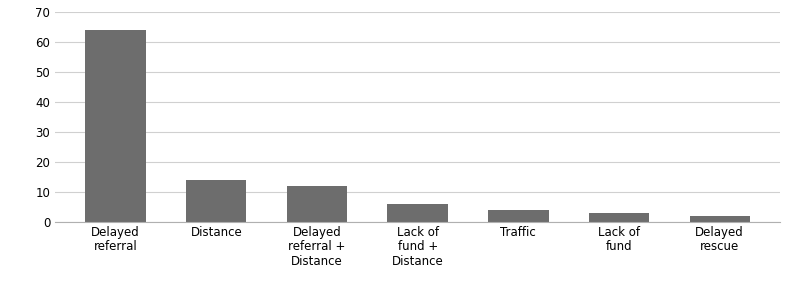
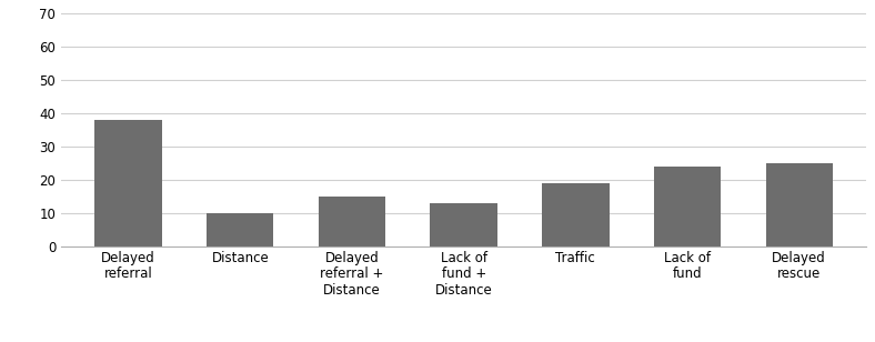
Delayed referral: 64 -> 38
Distance: 14 -> 10
Delayed referral + Distance: 12 -> 15
Lack of fund + Distance: 6 -> 13
Traffic: 4 -> 19
Lack of fund: 3 -> 24
Delayed rescue: 2 -> 25
